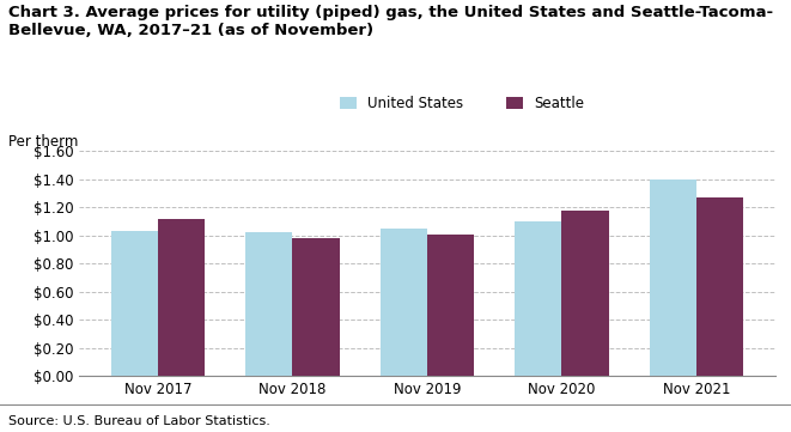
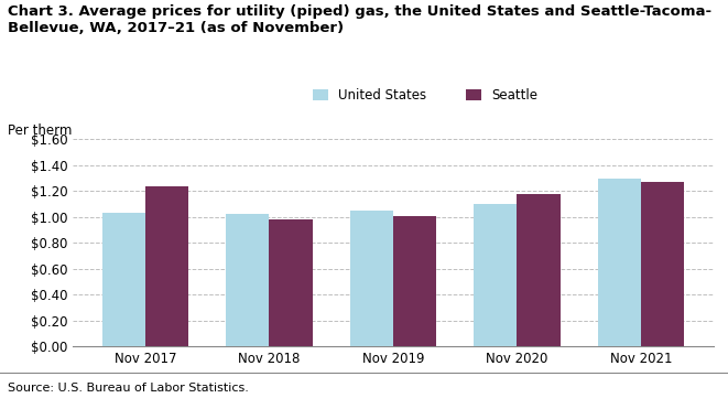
Seattle/Nov 2017: $1.12 -> $1.24
United States/Nov 2021: $1.40 -> $1.30
